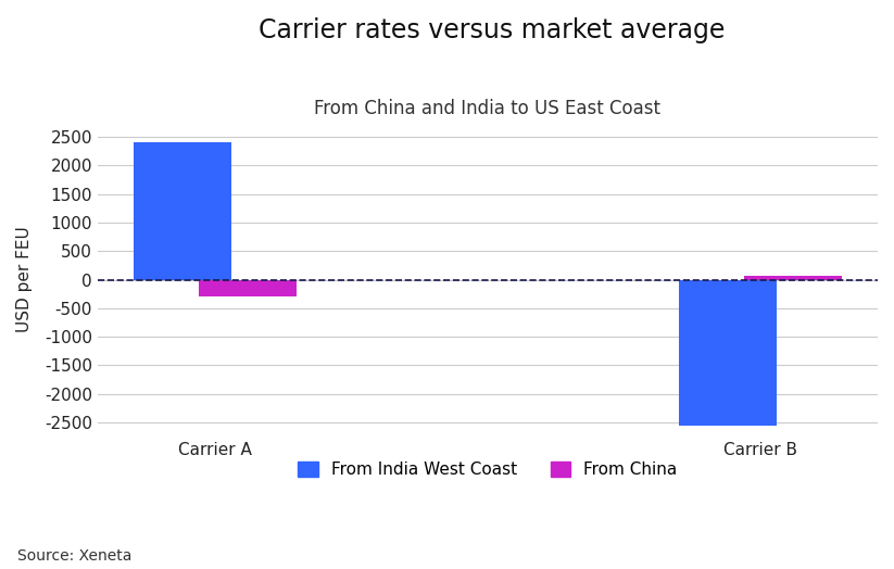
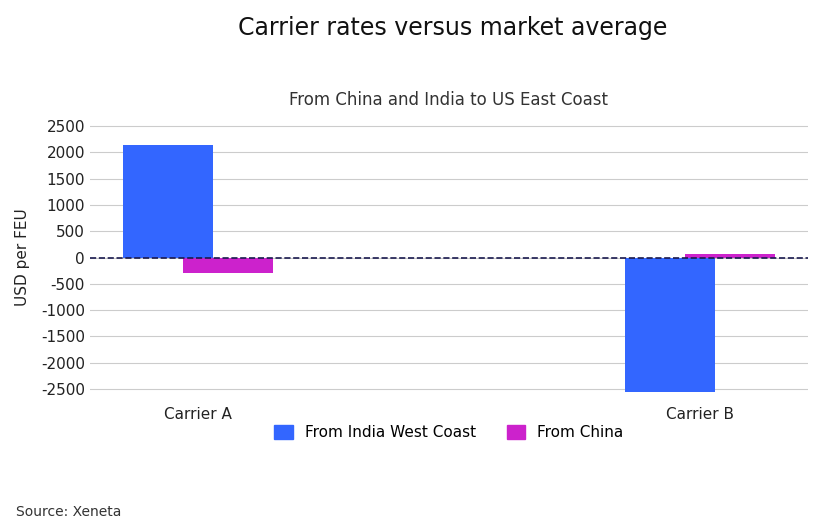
From India West Coast/Carrier A: 2400 -> 2150
